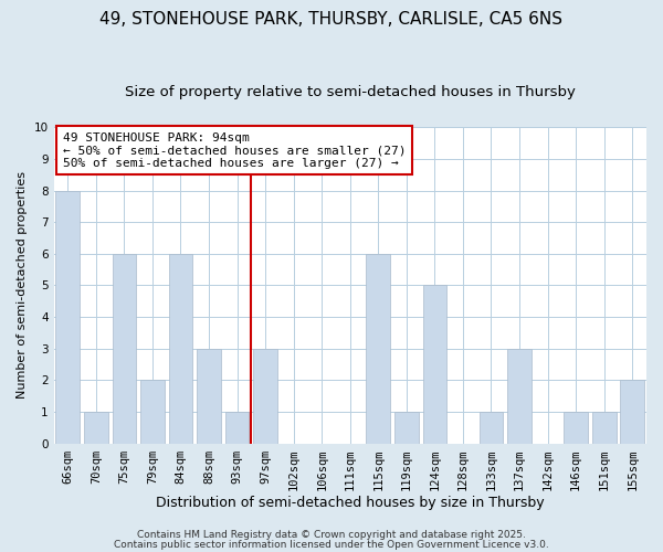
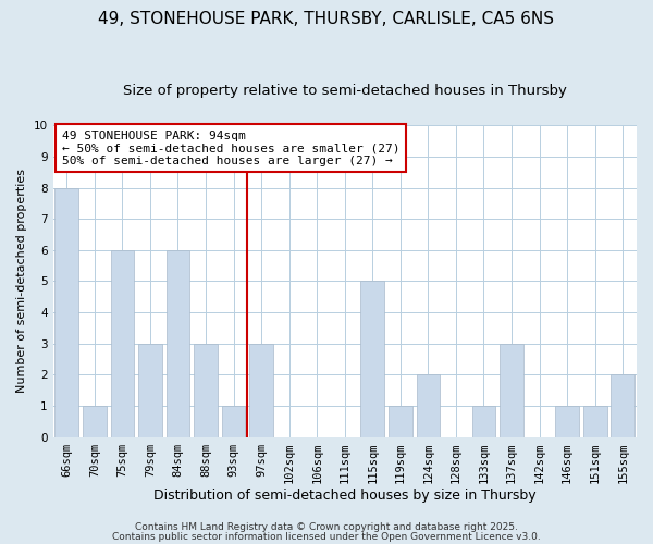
79sqm: 2 -> 3
115sqm: 6 -> 5
124sqm: 5 -> 2
